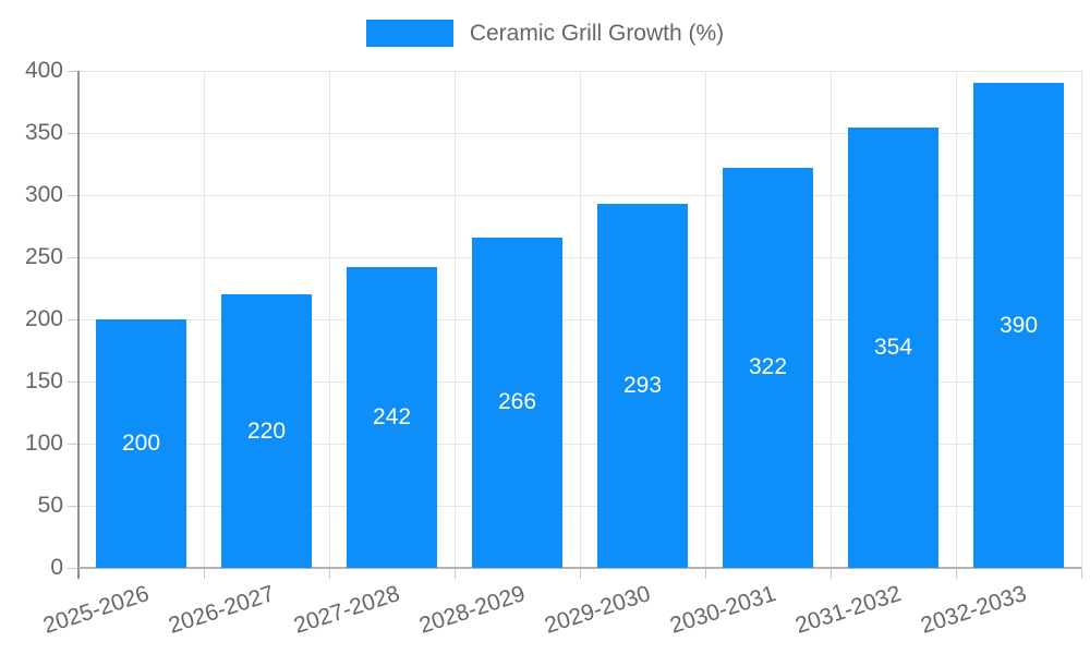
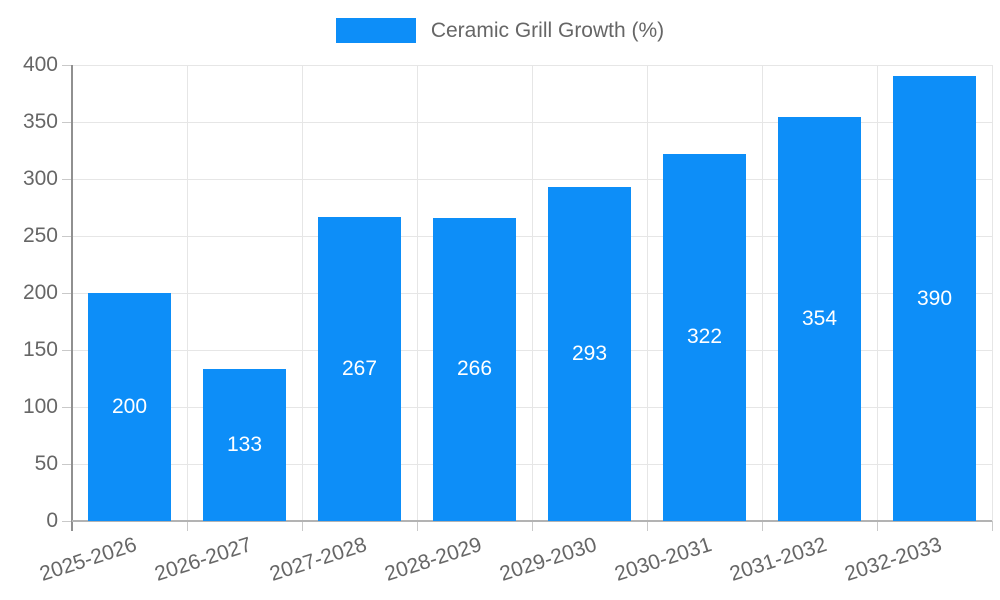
2026-2027: 220 -> 133
2027-2028: 242 -> 267
